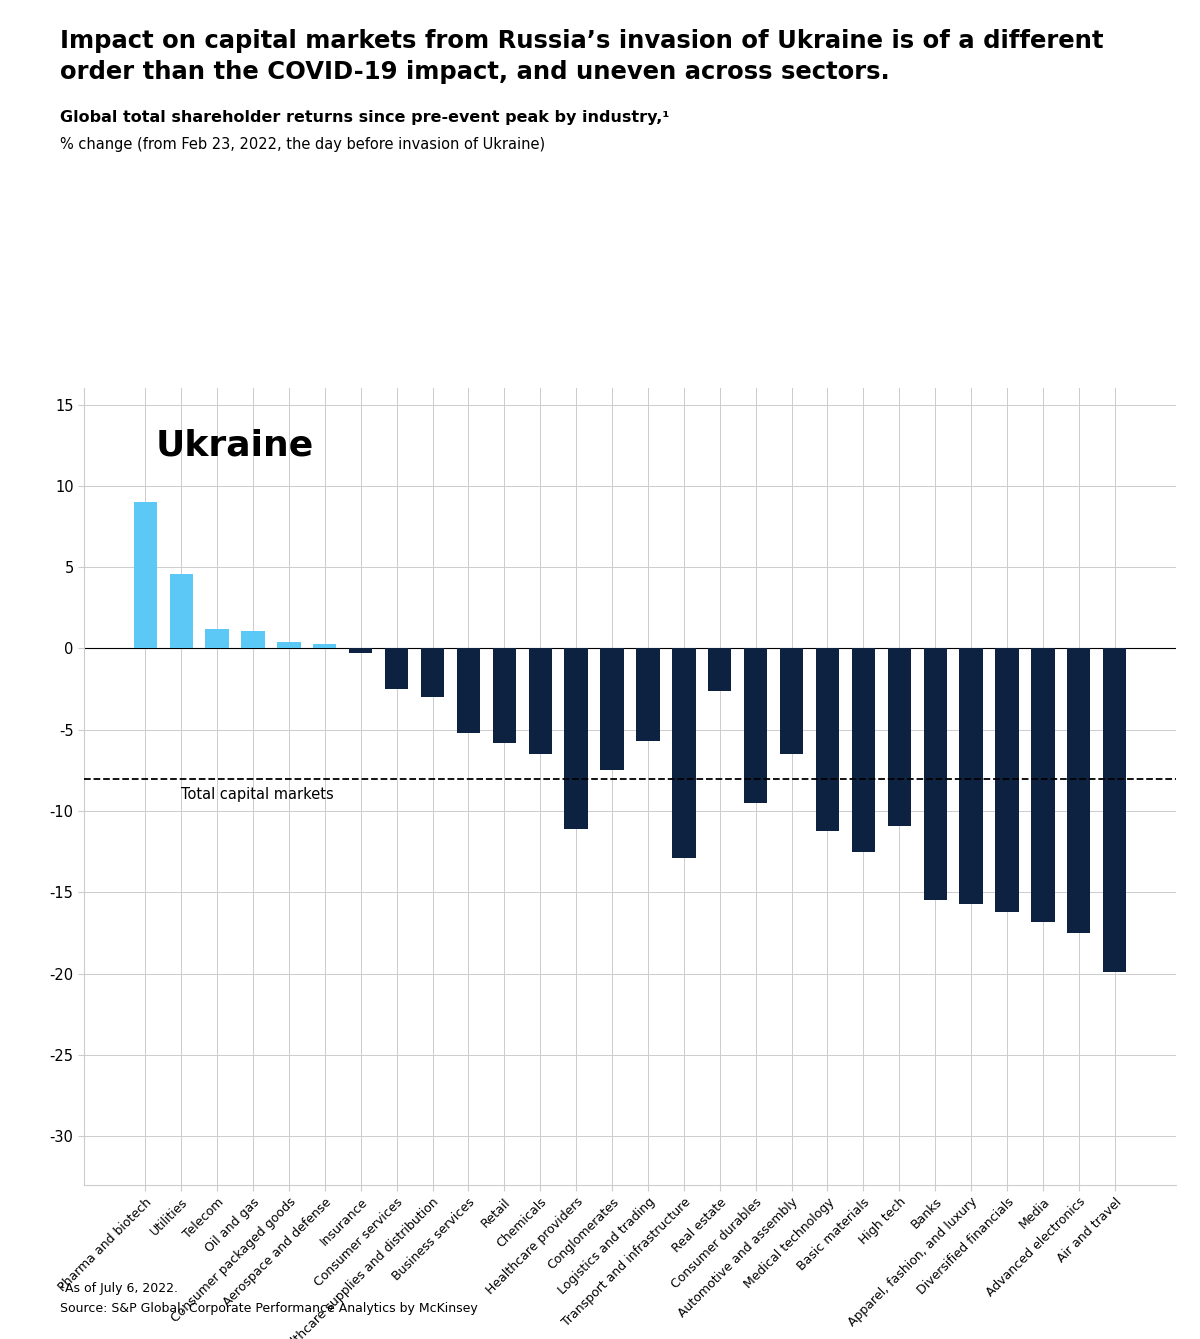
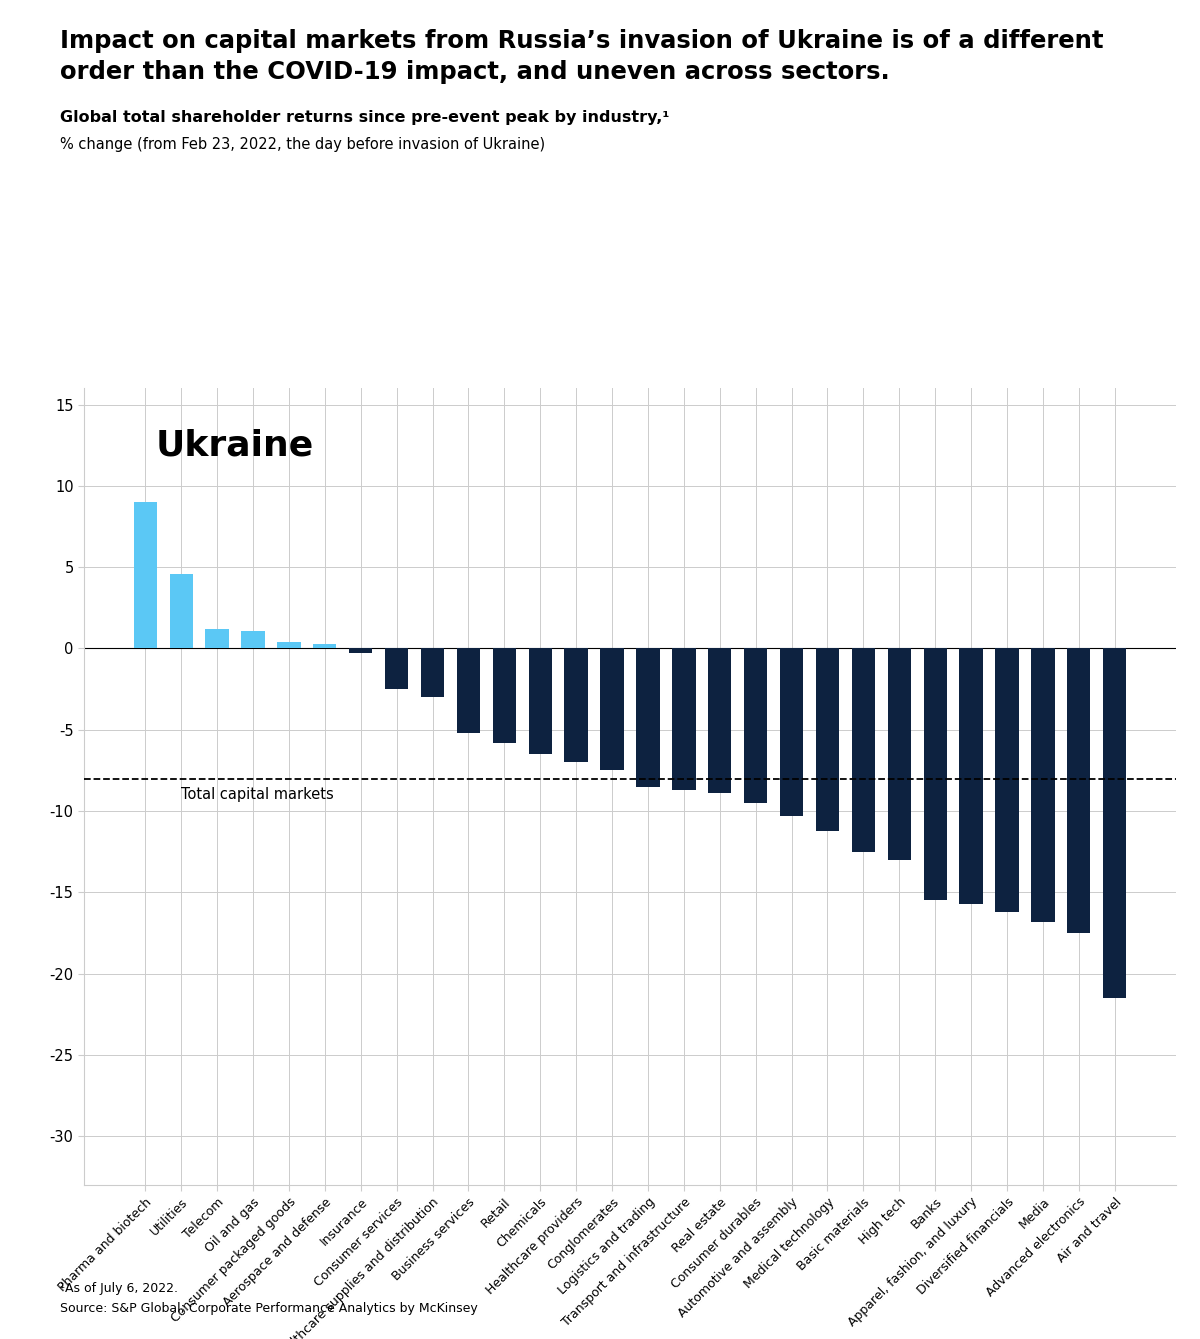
Healthcare providers: -11.1 -> -7.0
Logistics and trading: -5.7 -> -8.5
Transport and infrastructure: -12.9 -> -8.7
Real estate: -2.6 -> -8.9
Automotive and assembly: -6.5 -> -10.3
High tech: -10.9 -> -13.0
Air and travel: -19.9 -> -21.5
